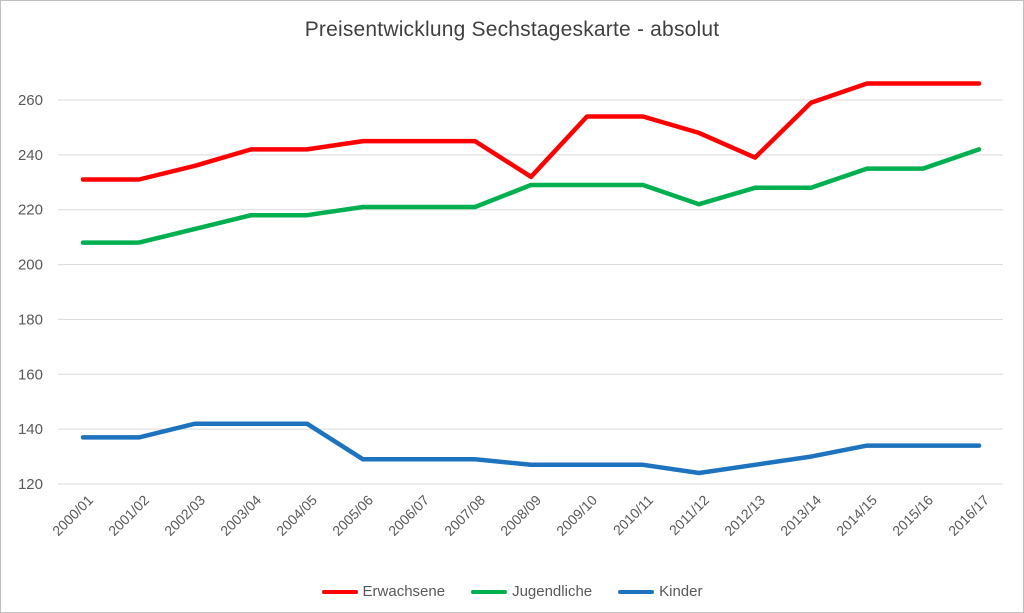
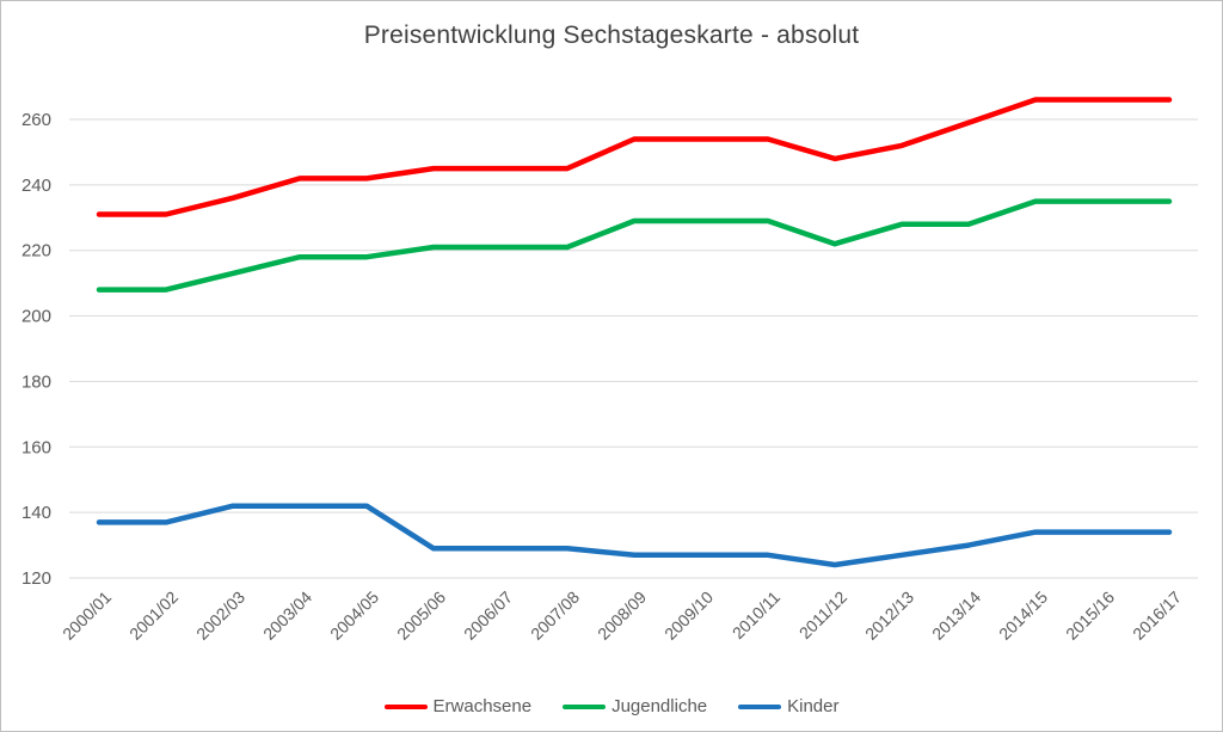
Erwachsene/2008/09: 232 -> 254
Erwachsene/2012/13: 239 -> 252
Jugendliche/2016/17: 242 -> 235
